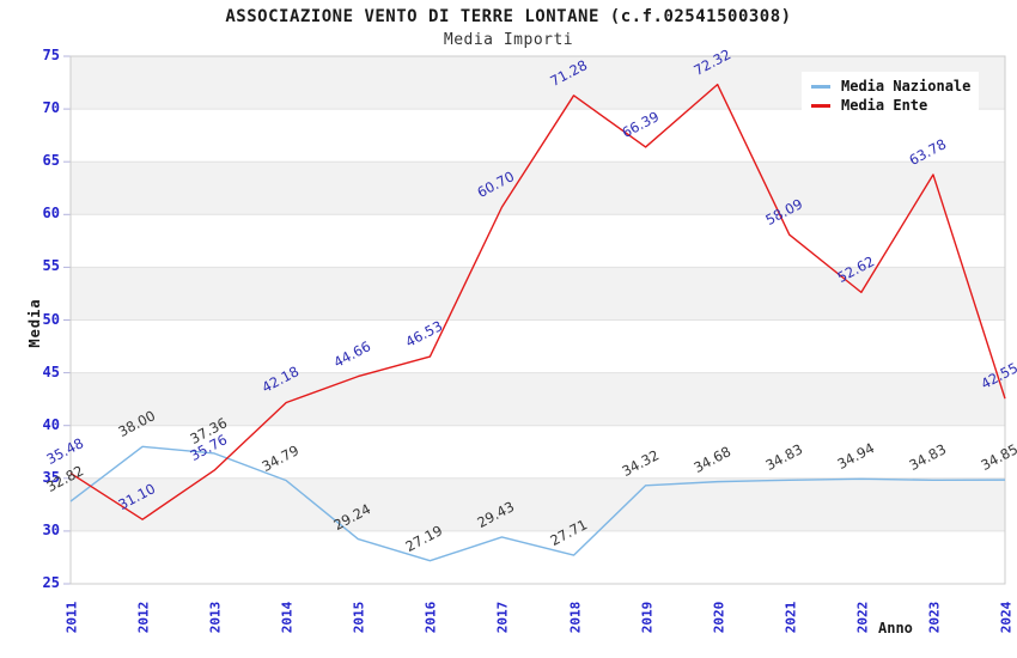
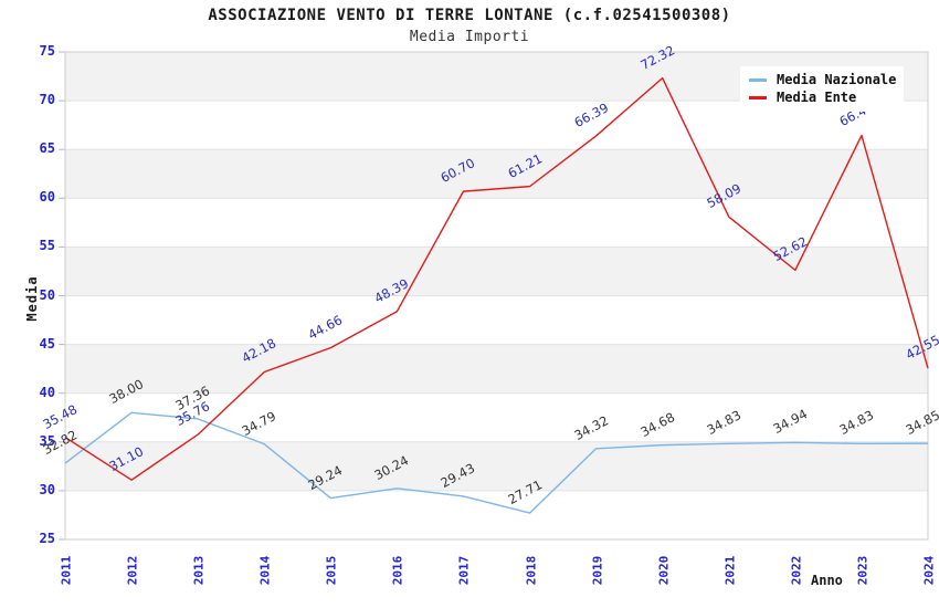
Media Nazionale/2016: 27.19 -> 30.24
Media Ente/2016: 46.53 -> 48.39
Media Ente/2018: 71.28 -> 61.21
Media Ente/2023: 63.78 -> 66.44
